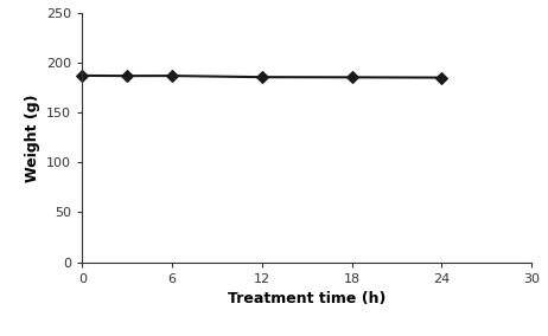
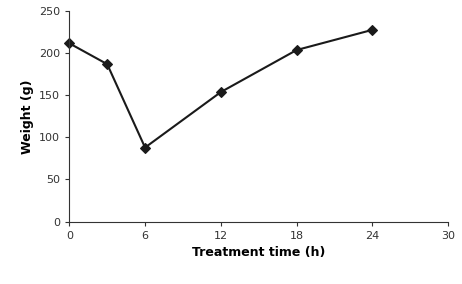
0: 188 -> 212
6: 187 -> 88
12: 186 -> 154
18: 186 -> 204
24: 186 -> 228
